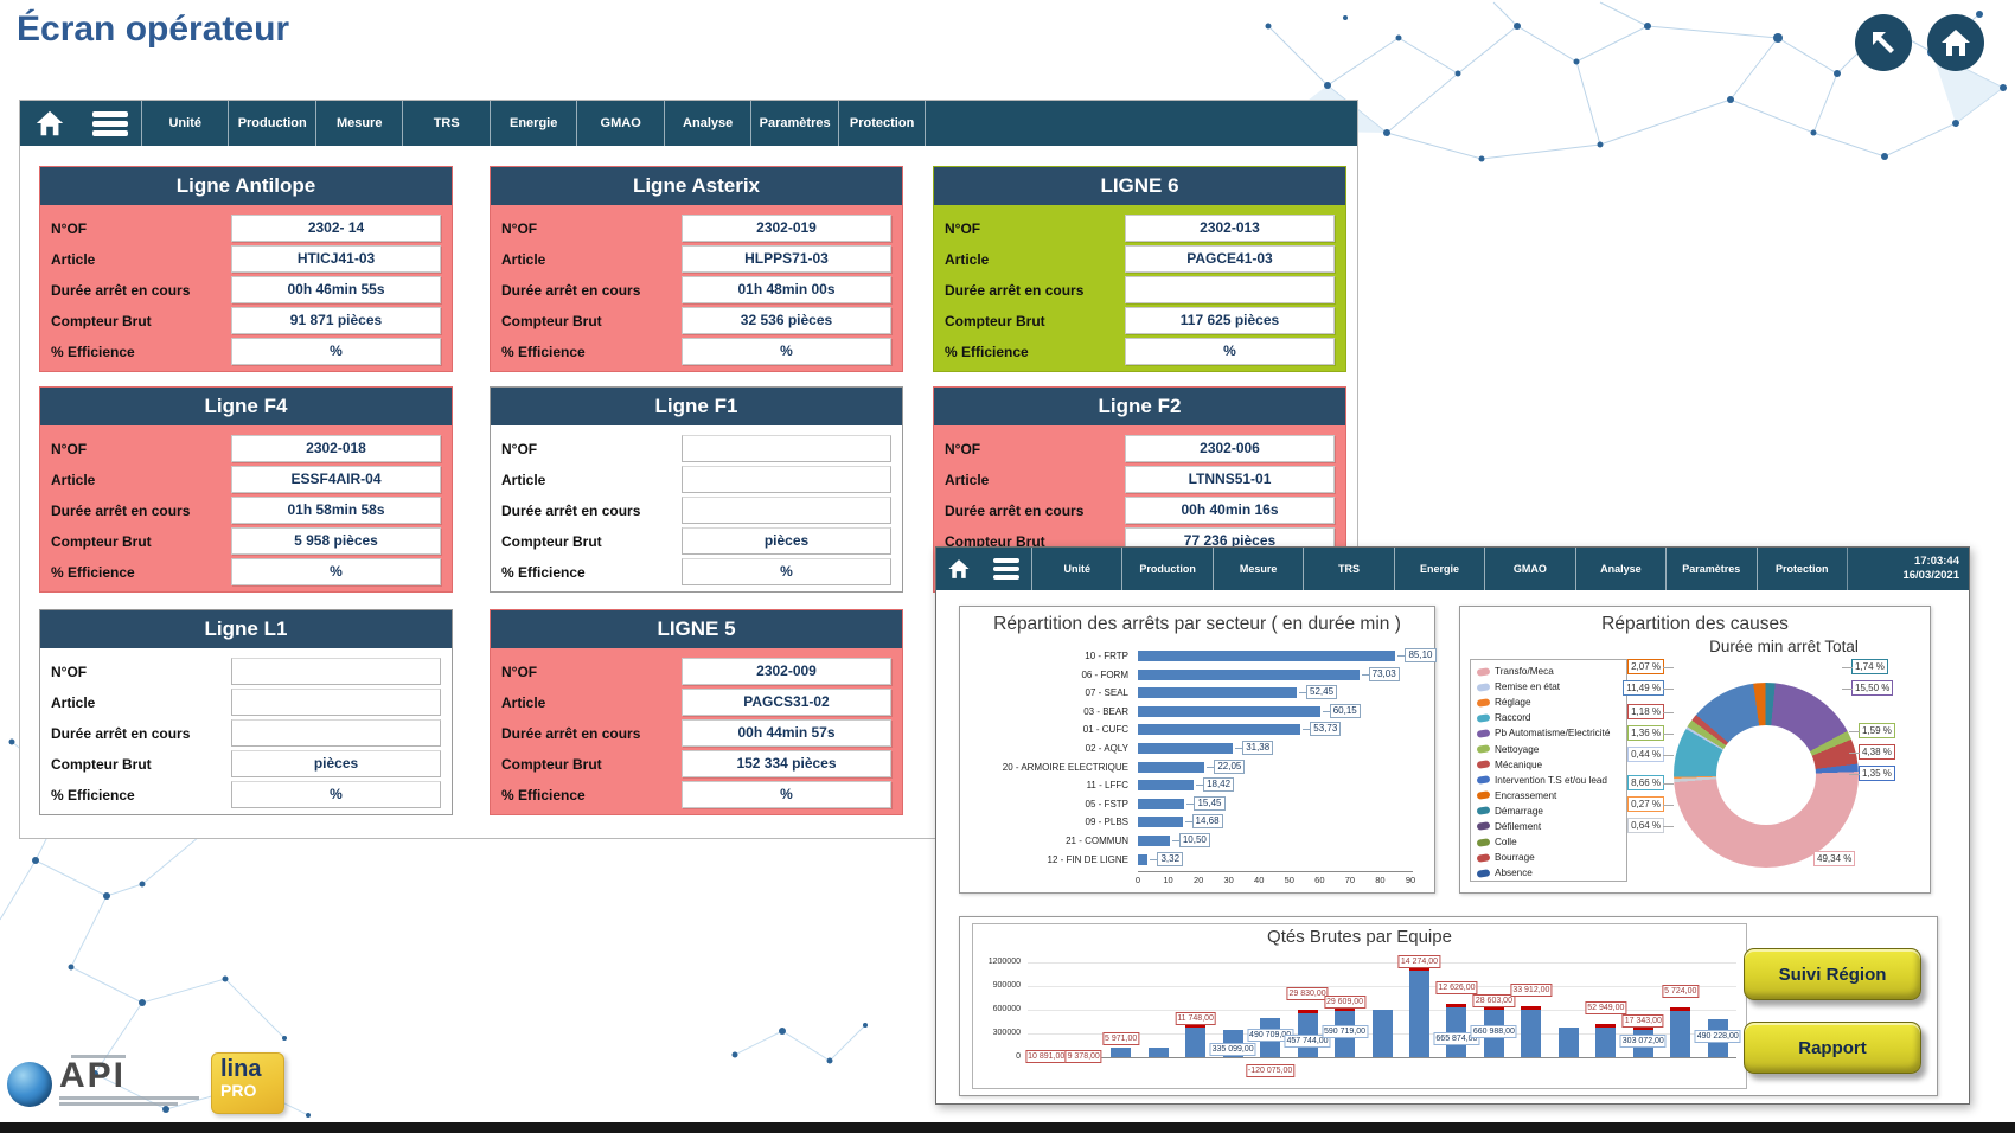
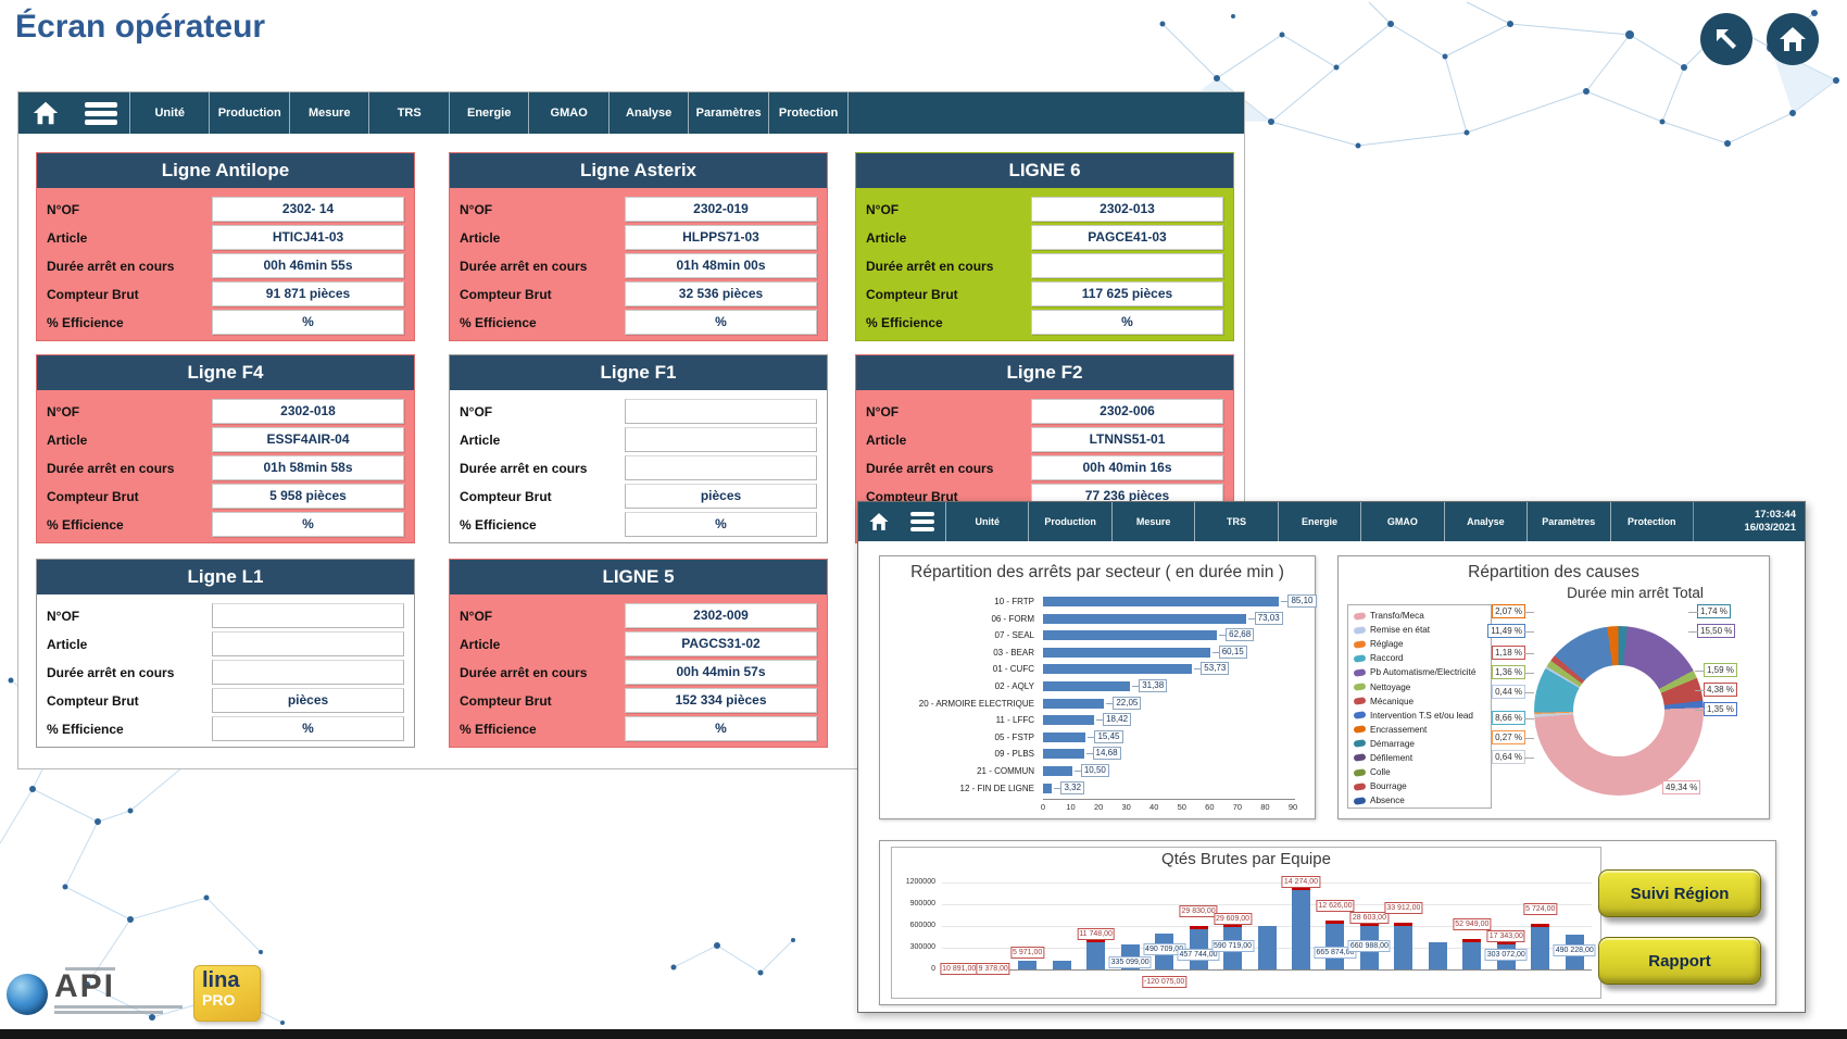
Répartition des arrêts par secteur ( en durée min )/07 - SEAL: 52,45 -> 62,68
